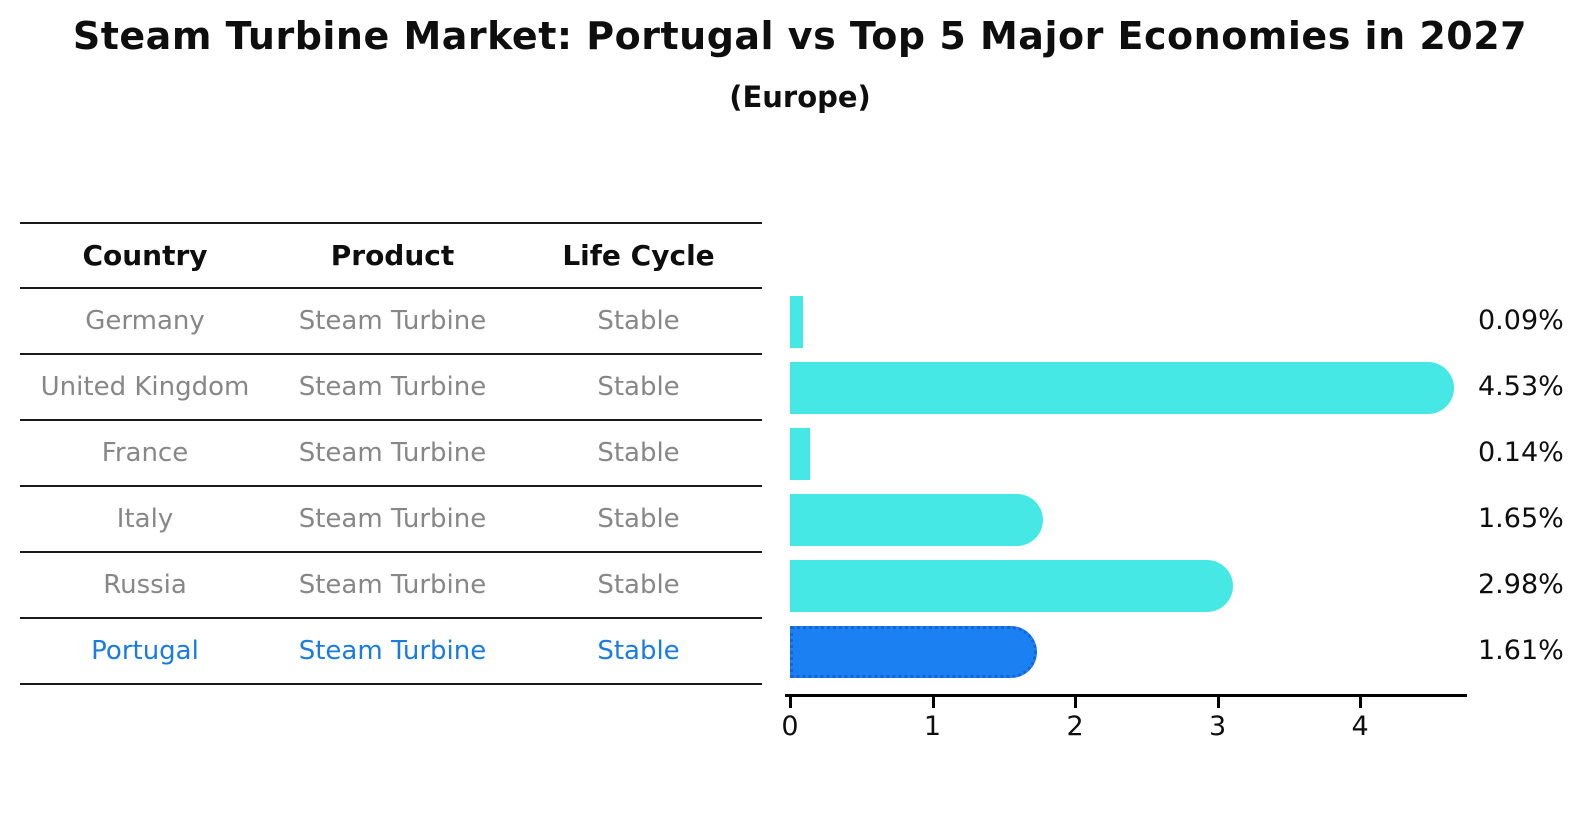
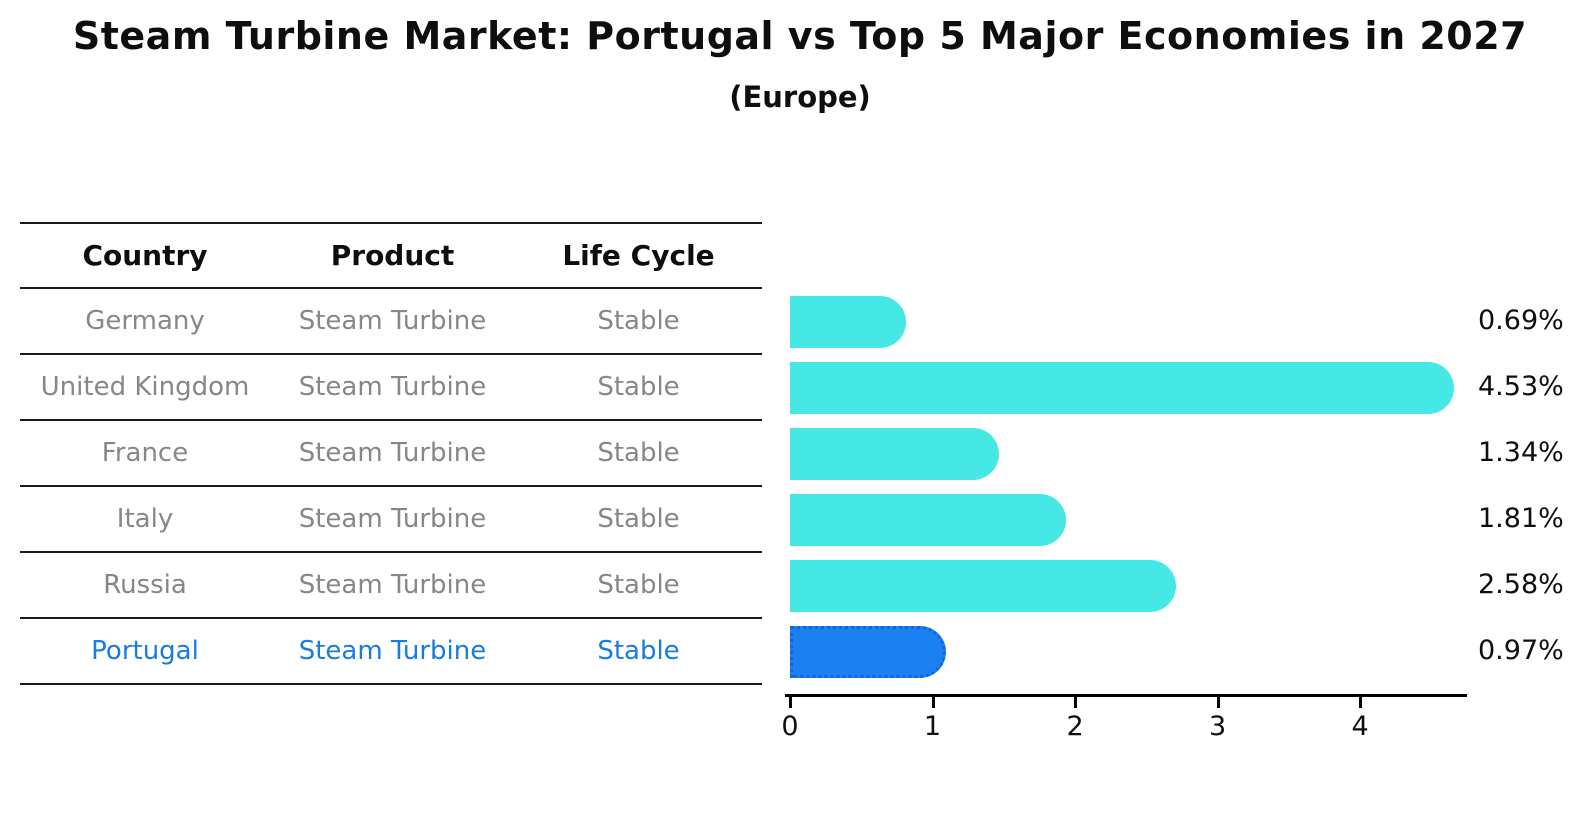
Germany: 0.09% -> 0.69%
France: 0.14% -> 1.34%
Italy: 1.65% -> 1.81%
Russia: 2.98% -> 2.58%
Portugal: 1.61% -> 0.97%
